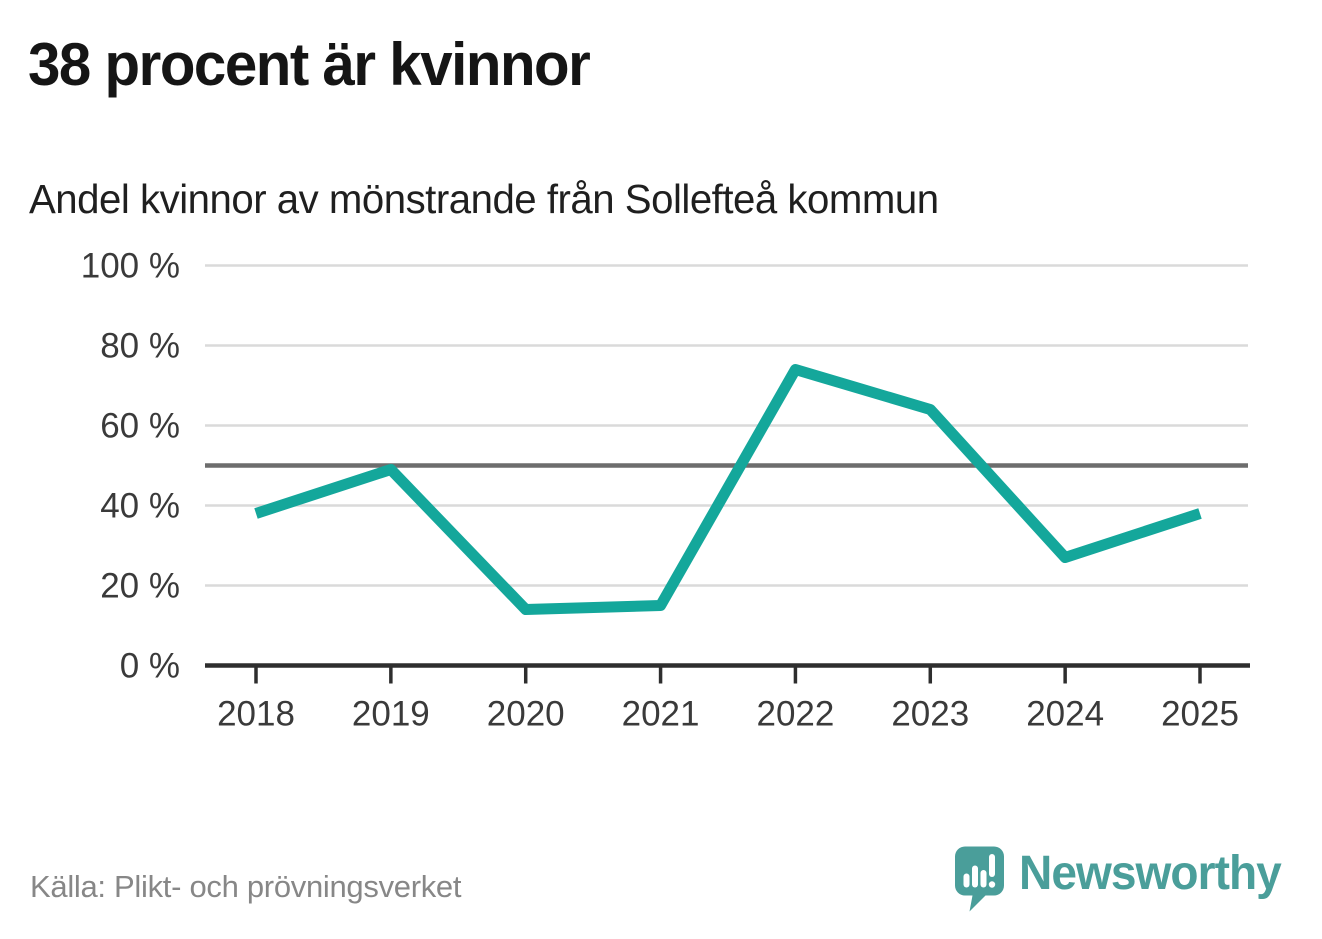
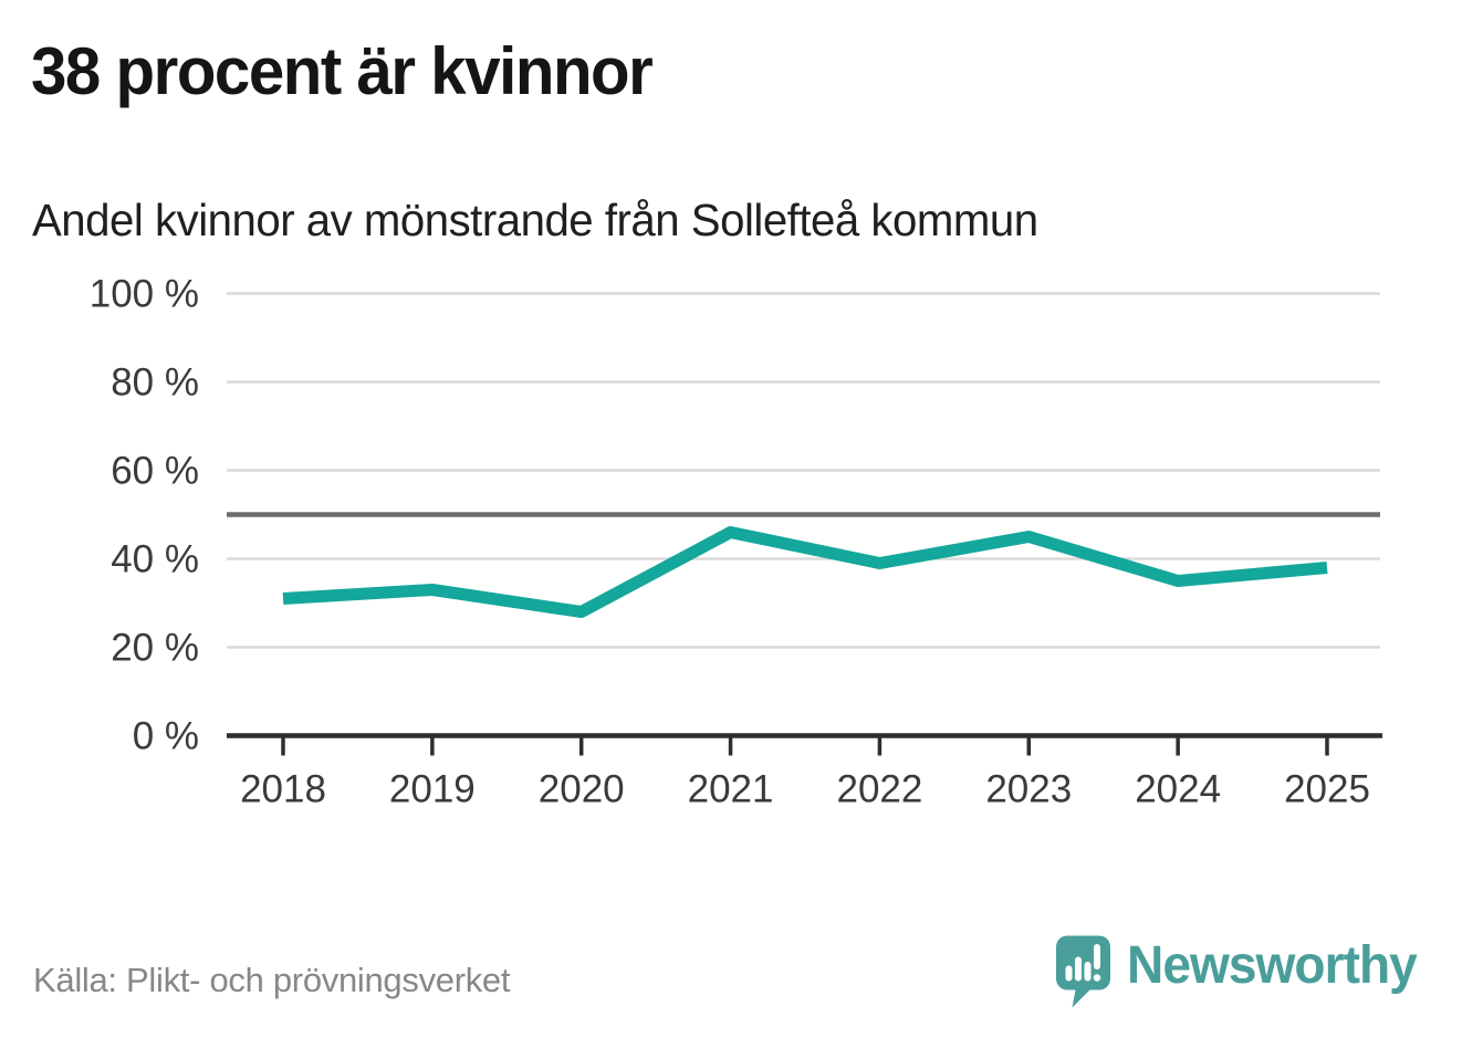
2018: 38% -> 31%
2019: 49% -> 33%
2020: 14% -> 28%
2021: 15% -> 46%
2022: 74% -> 39%
2023: 64% -> 45%
2024: 27% -> 35%
